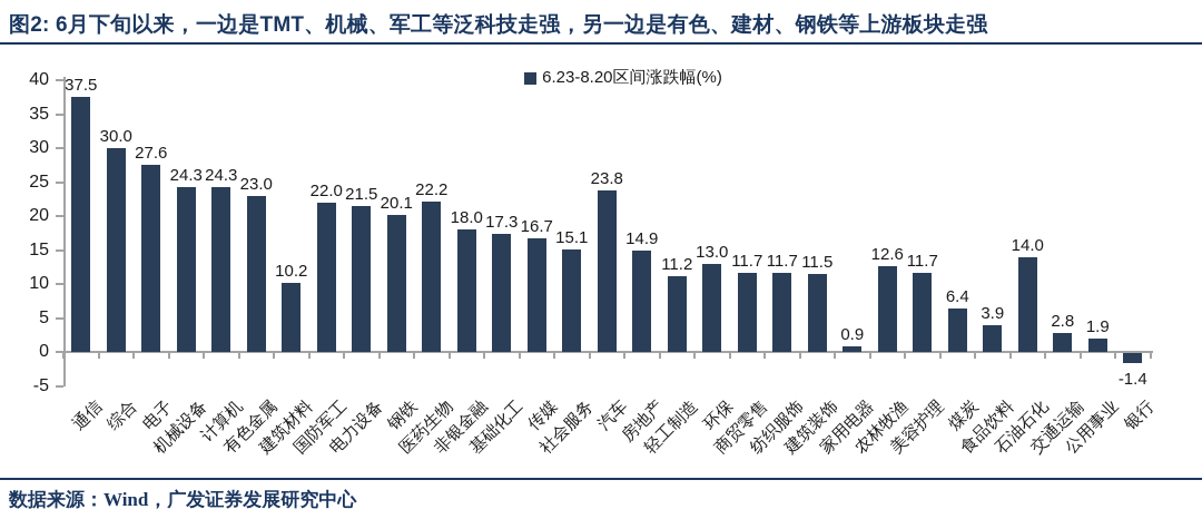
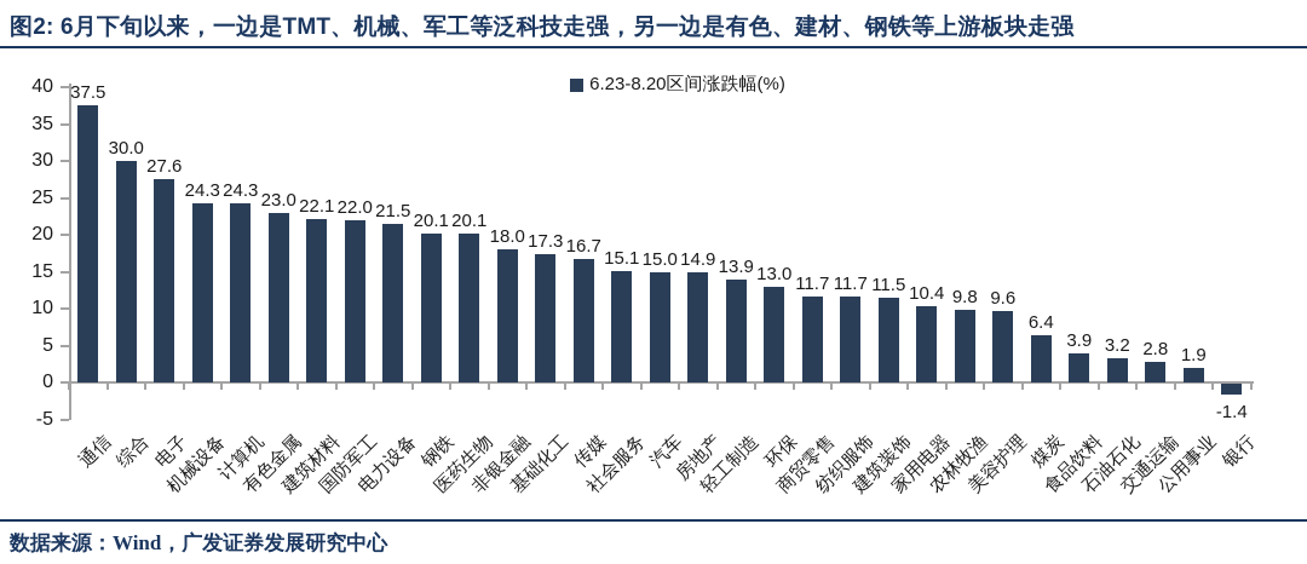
建筑材料: 10.2 -> 22.1
医药生物: 22.2 -> 20.1
汽车: 23.8 -> 15.0
轻工制造: 11.2 -> 13.9
家用电器: 0.9 -> 10.4
农林牧渔: 12.6 -> 9.8
美容护理: 11.7 -> 9.6
石油石化: 14.0 -> 3.2
